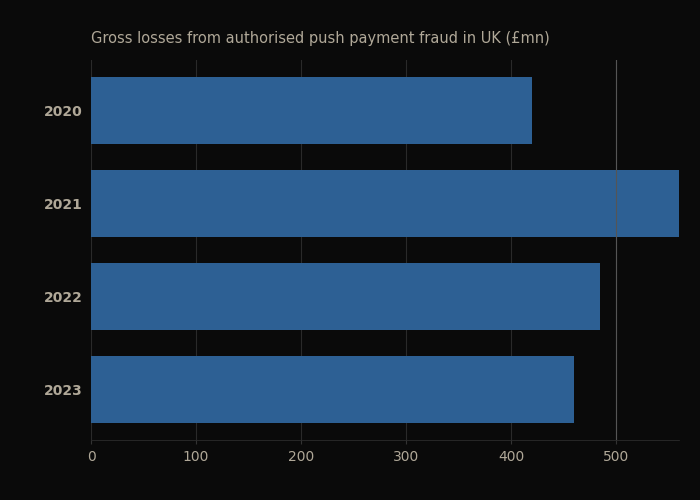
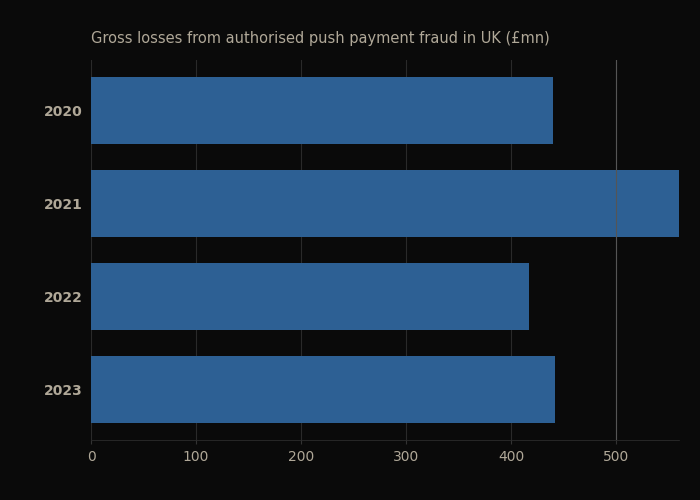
2020: 420 -> 440
2022: 485 -> 417
2023: 460 -> 442
